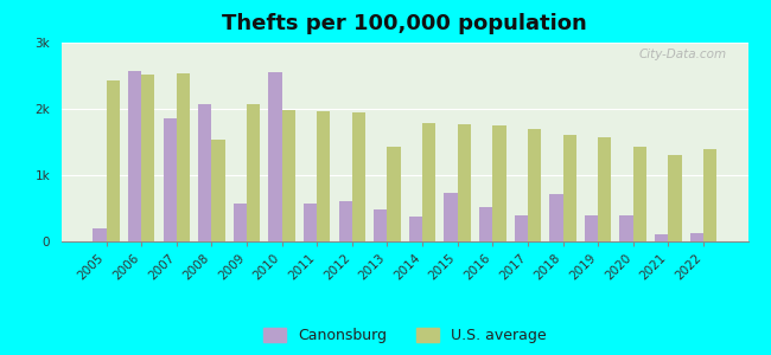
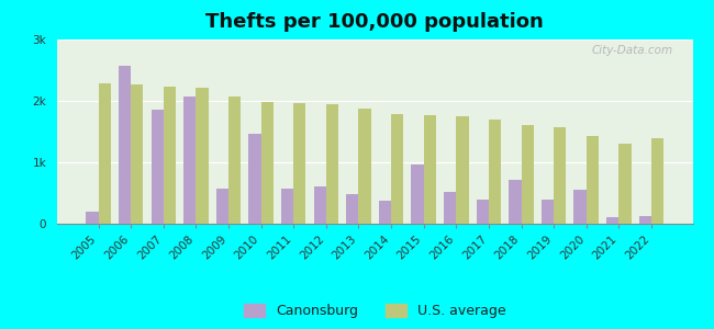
U.S. average/2005: 2.42k -> 2.28k
U.S. average/2006: 2.52k -> 2.26k
U.S. average/2007: 2.54k -> 2.24k
U.S. average/2008: 1.54k -> 2.22k
Canonsburg/2010: 2.56k -> 1.46k
U.S. average/2013: 1.42k -> 1.87k
Canonsburg/2015: 0.74k -> 0.96k
Canonsburg/2020: 0.40k -> 0.55k
